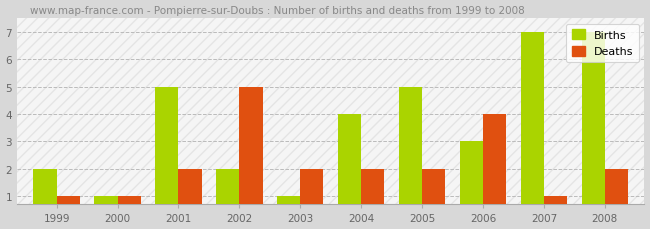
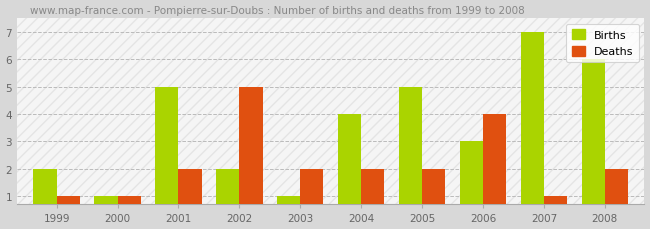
Births/2008: 7 -> 6
